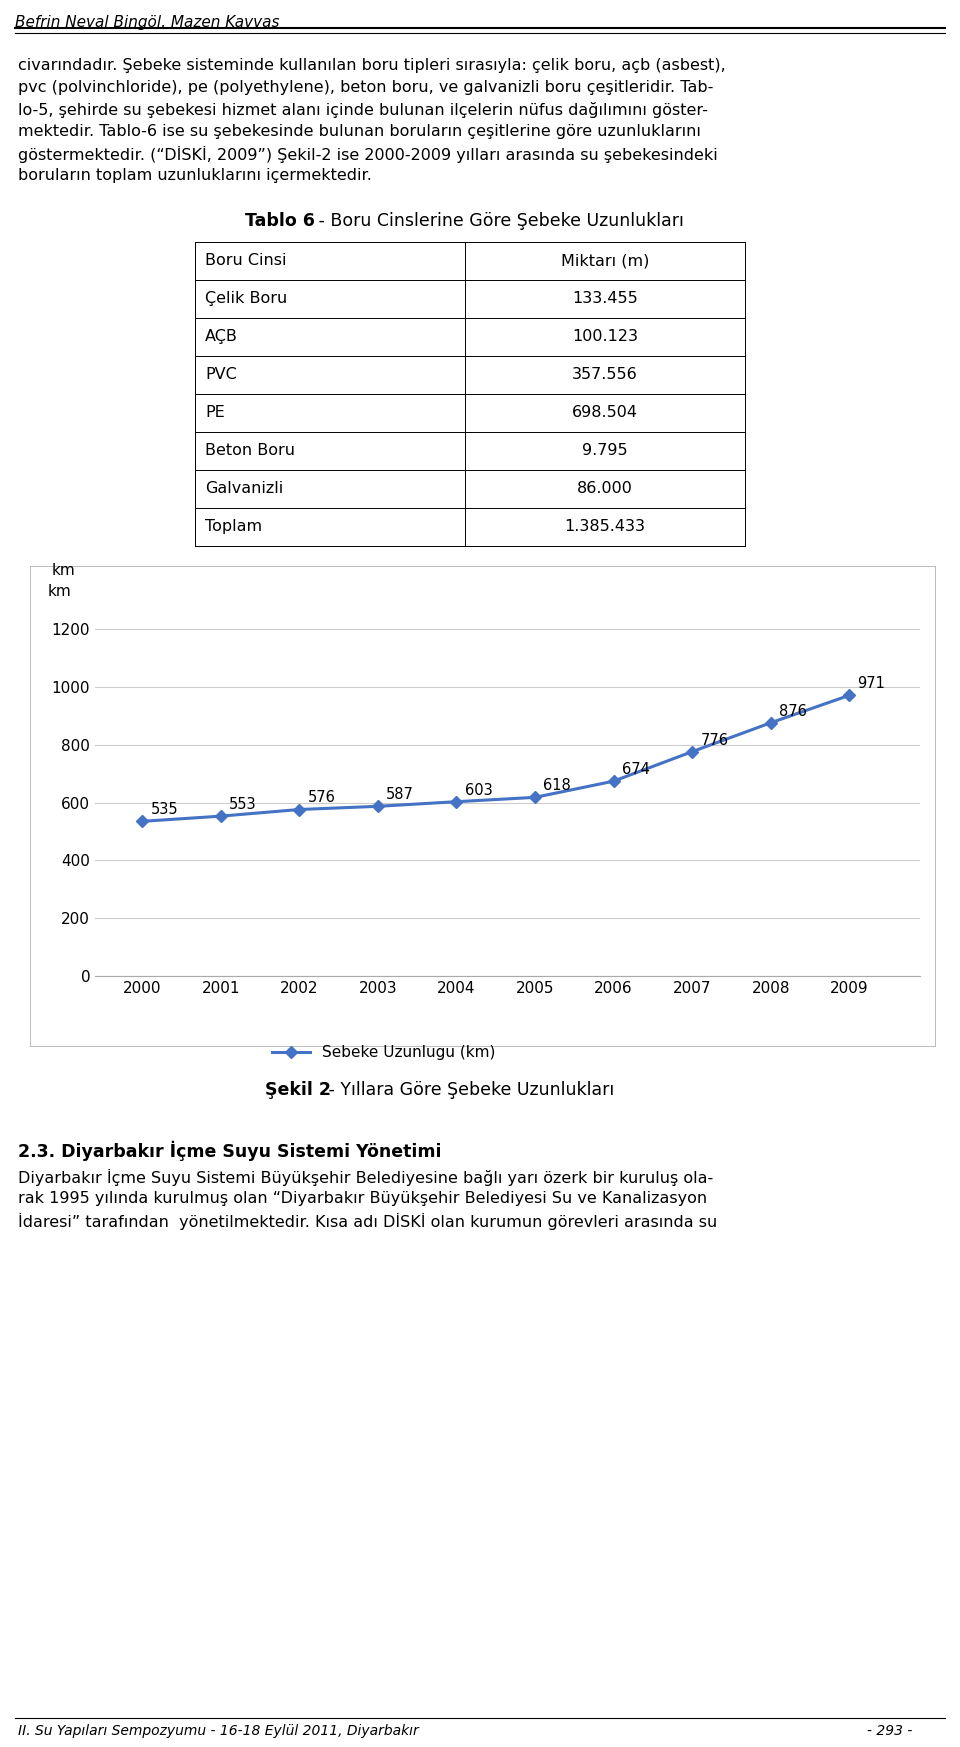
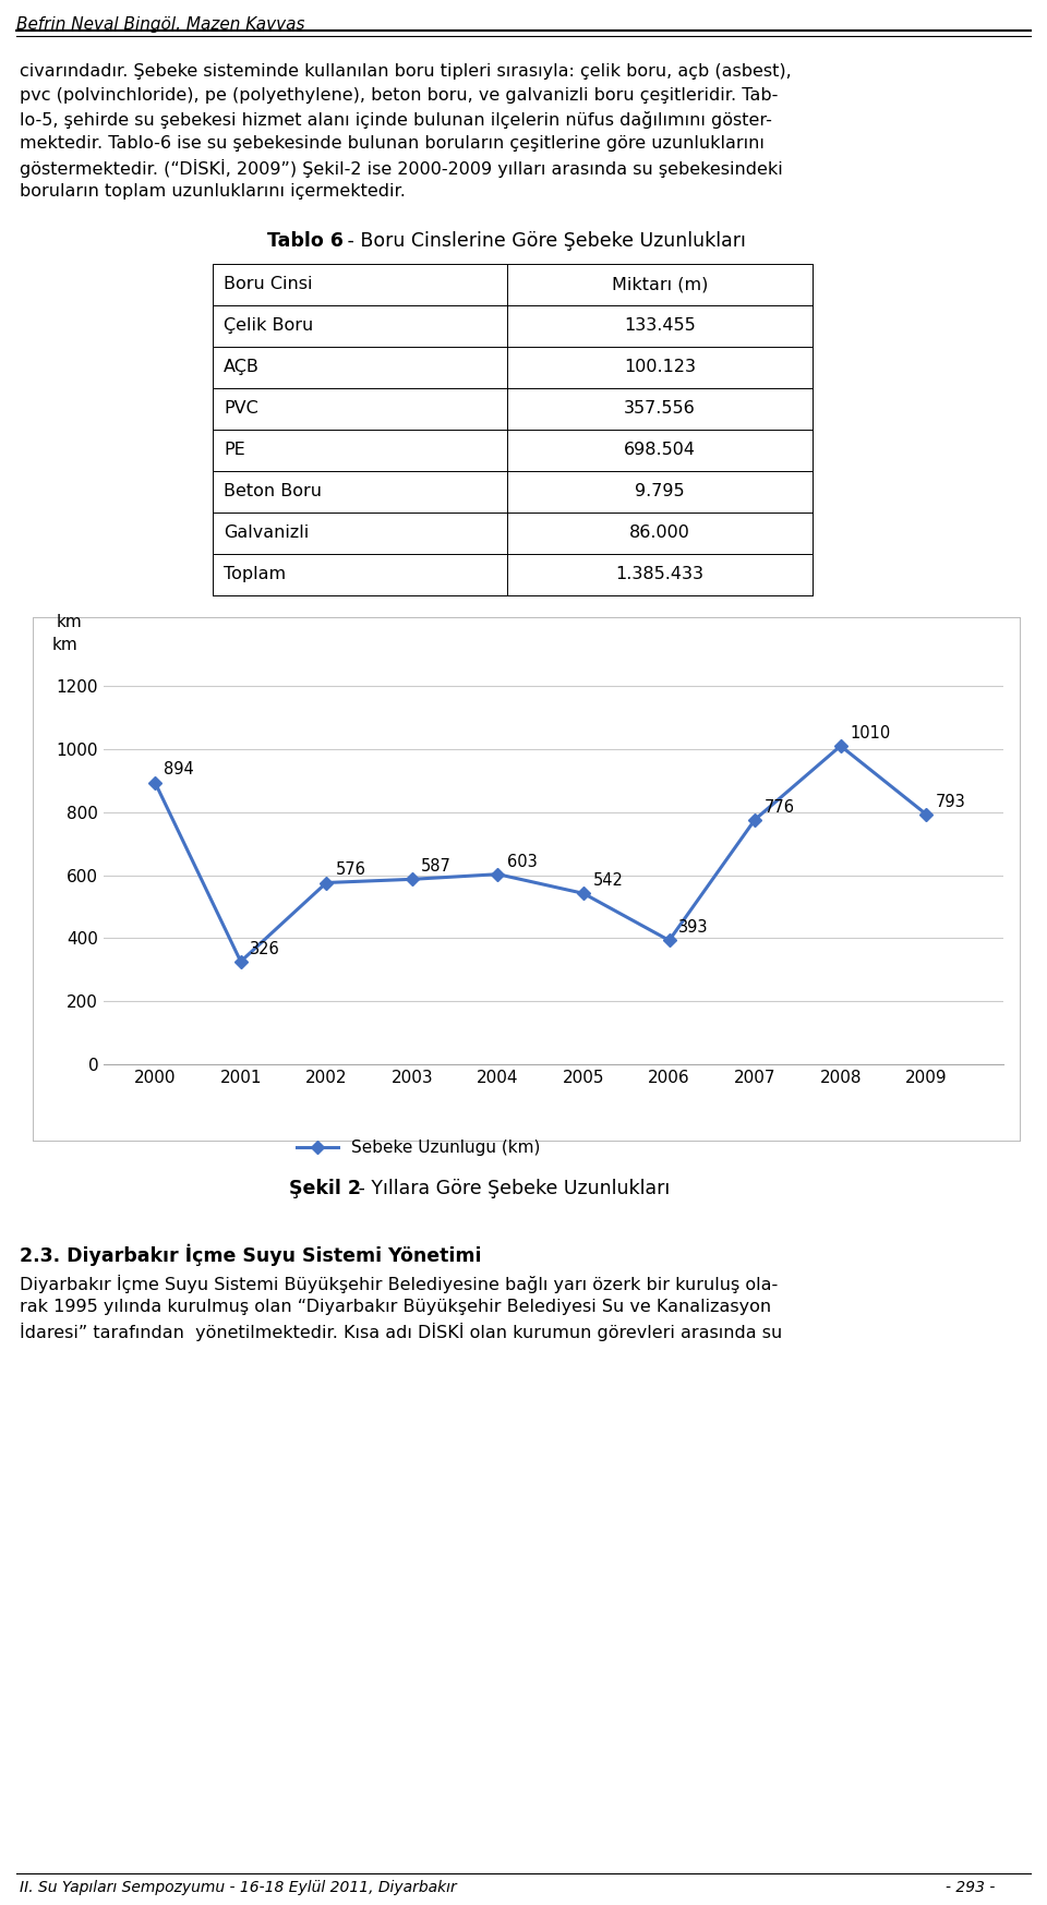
2000: 535 -> 894
2001: 553 -> 326
2005: 618 -> 542
2006: 674 -> 393
2008: 876 -> 1010
2009: 971 -> 793
